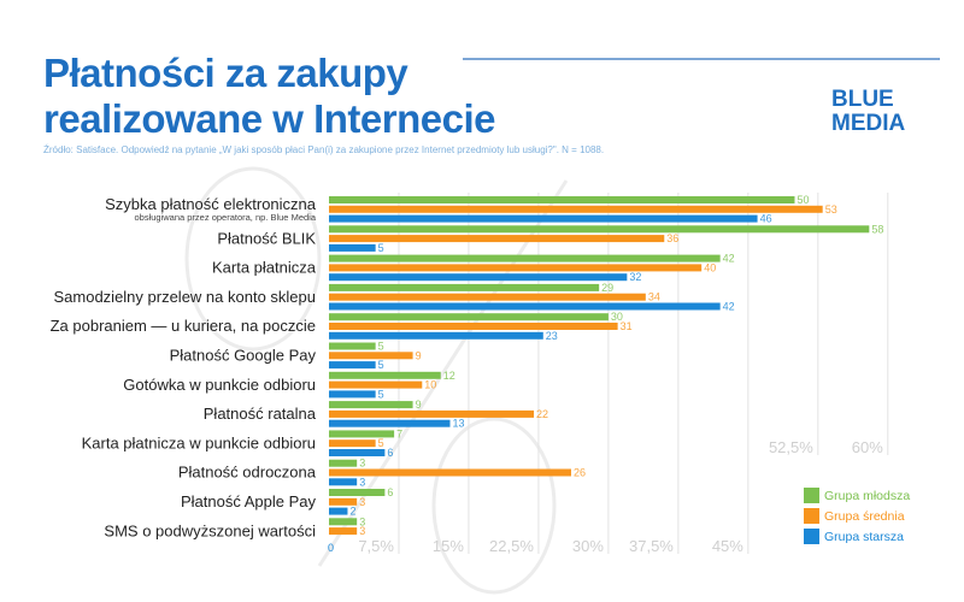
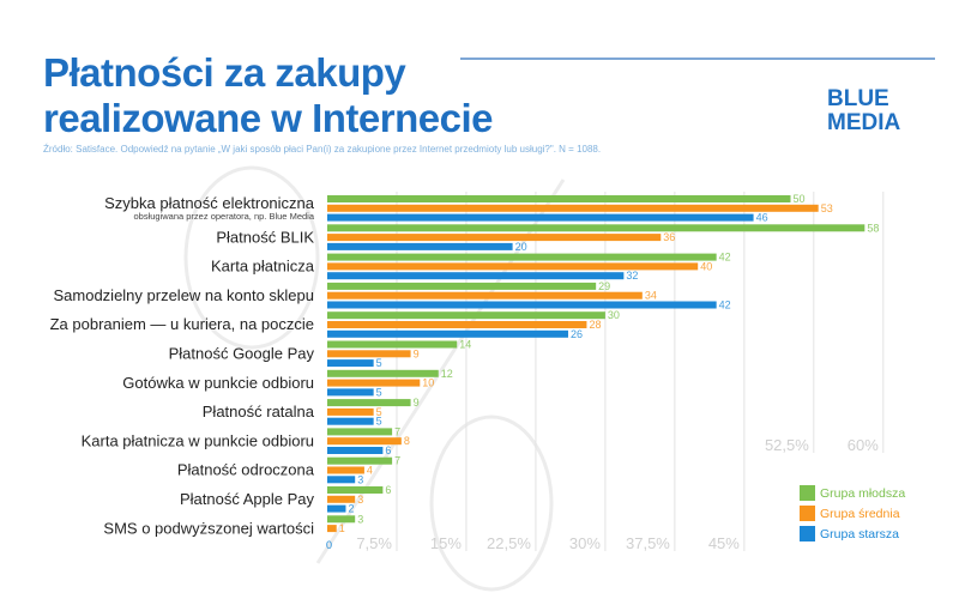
Grupa starsza/Płatność BLIK: 5 -> 20
Grupa średnia/Za pobraniem — u kuriera, na poczcie: 31 -> 28
Grupa starsza/Za pobraniem — u kuriera, na poczcie: 23 -> 26
Grupa młodsza/Płatność Google Pay: 5 -> 14
Grupa średnia/Płatność ratalna: 22 -> 5
Grupa starsza/Płatność ratalna: 13 -> 5
Grupa średnia/Karta płatnicza w punkcie odbioru: 5 -> 8
Grupa młodsza/Płatność odroczona: 3 -> 7
Grupa średnia/Płatność odroczona: 26 -> 4
Grupa średnia/SMS o podwyższonej wartości: 3 -> 1
